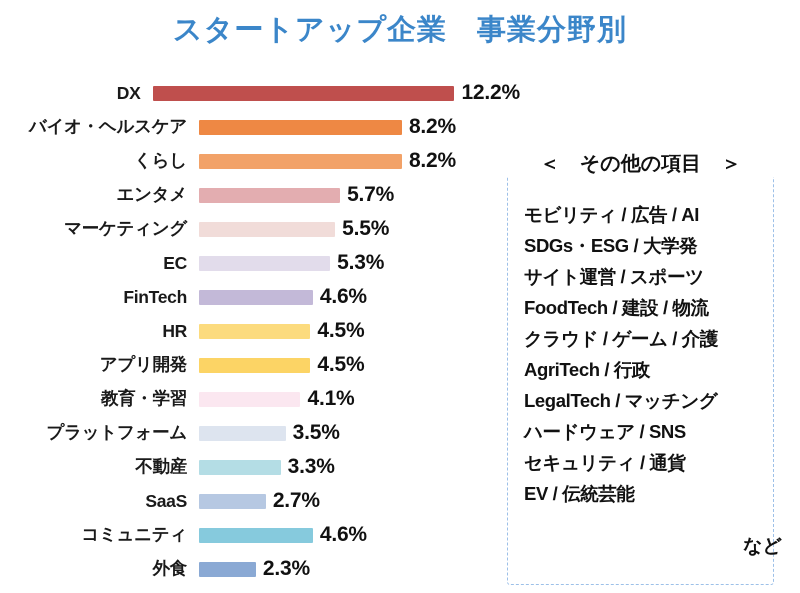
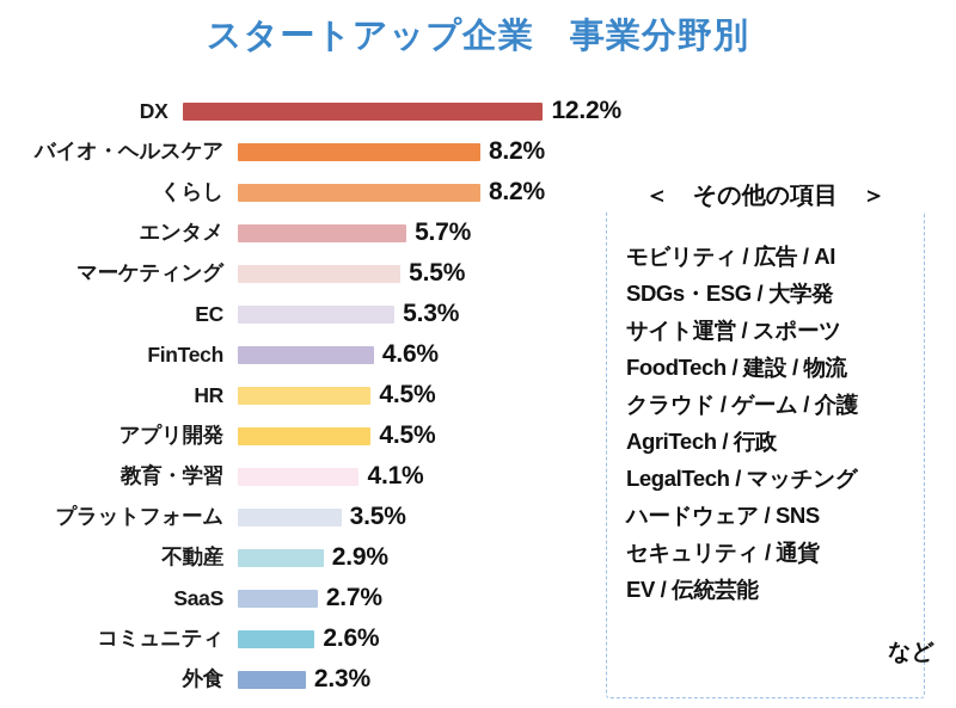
不動産: 3.3% -> 2.9%
コミュニティ: 4.6% -> 2.6%
